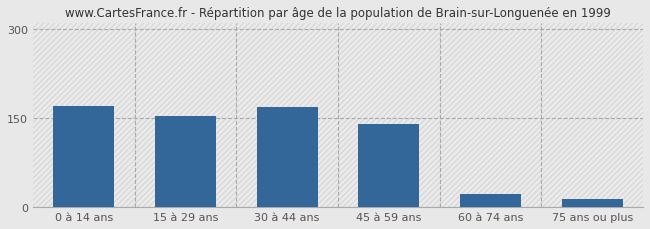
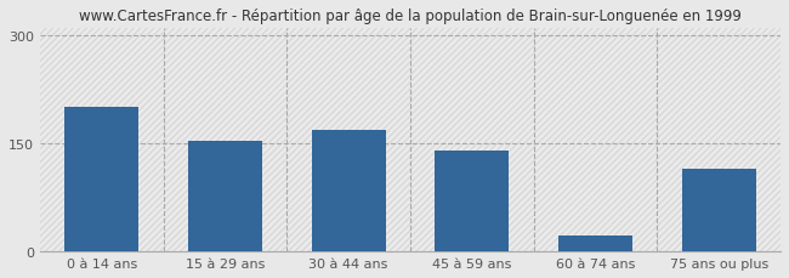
0 à 14 ans: 170 -> 200
75 ans ou plus: 13 -> 114
